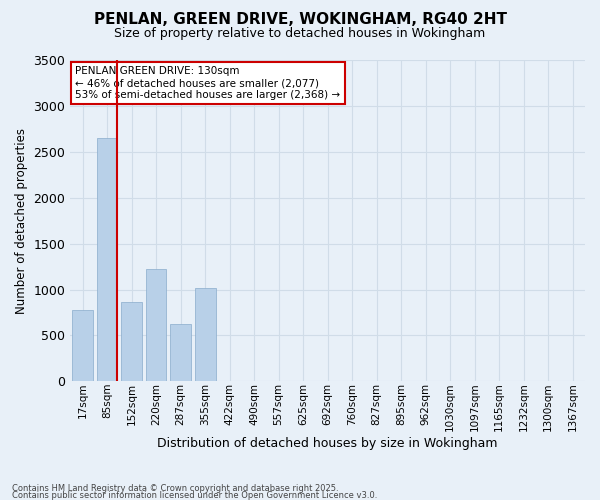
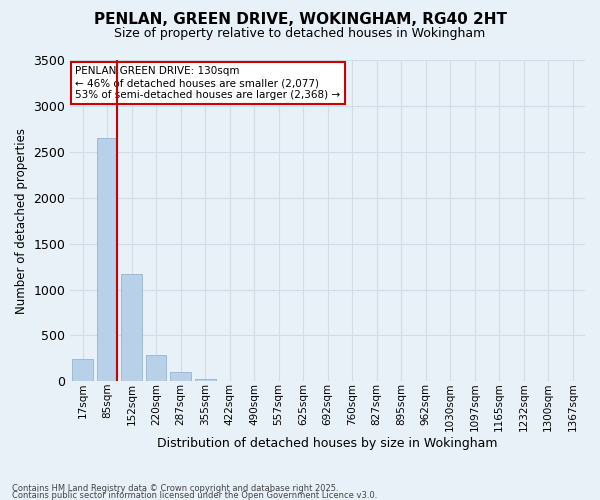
17sqm: 780 -> 240
152sqm: 860 -> 1170
220sqm: 1220 -> 290
287sqm: 620 -> 100
355sqm: 1020 -> 30
